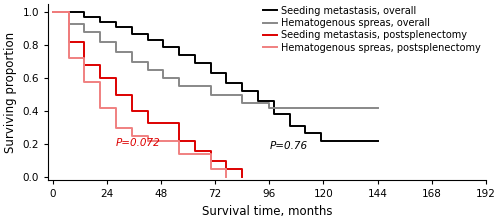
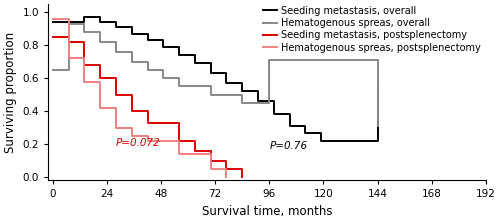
Seeding metastasis, overall/0: 1.00 -> 0.94
Hematogenous spreas, overall/0: 1.00 -> 0.65
Seeding metastasis, postsplenectomy/0: 1.00 -> 0.85
Hematogenous spreas, postsplenectomy/0: 1.00 -> 0.96
Hematogenous spreas, overall/96: 0.42 -> 0.71
Seeding metastasis, overall/144: 0.22 -> 0.57
Hematogenous spreas, overall/144: 0.42 -> 0.31
